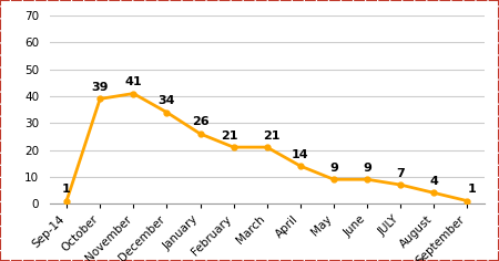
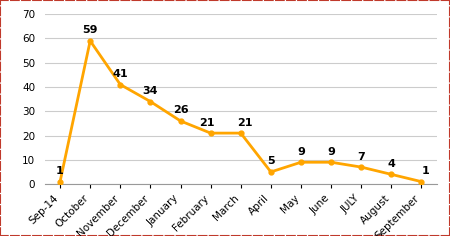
October: 39 -> 59
April: 14 -> 5
